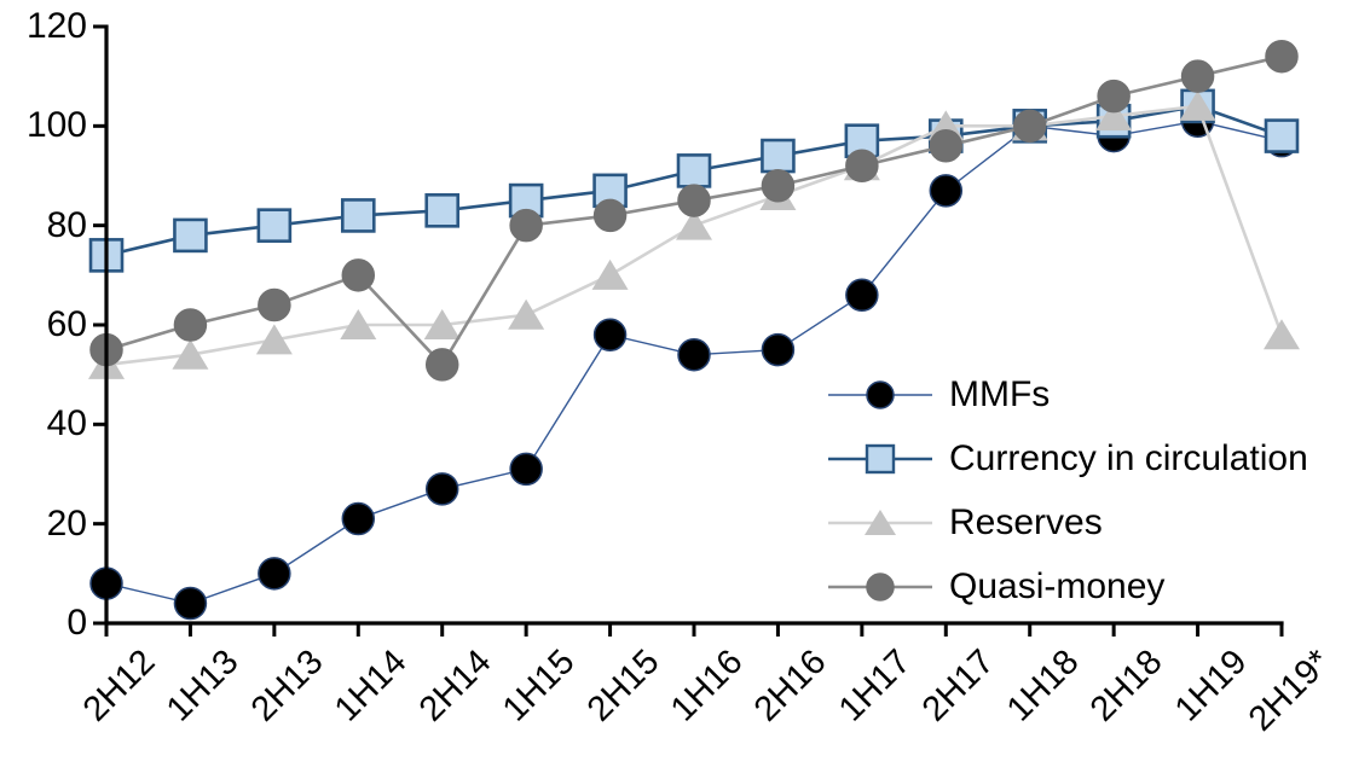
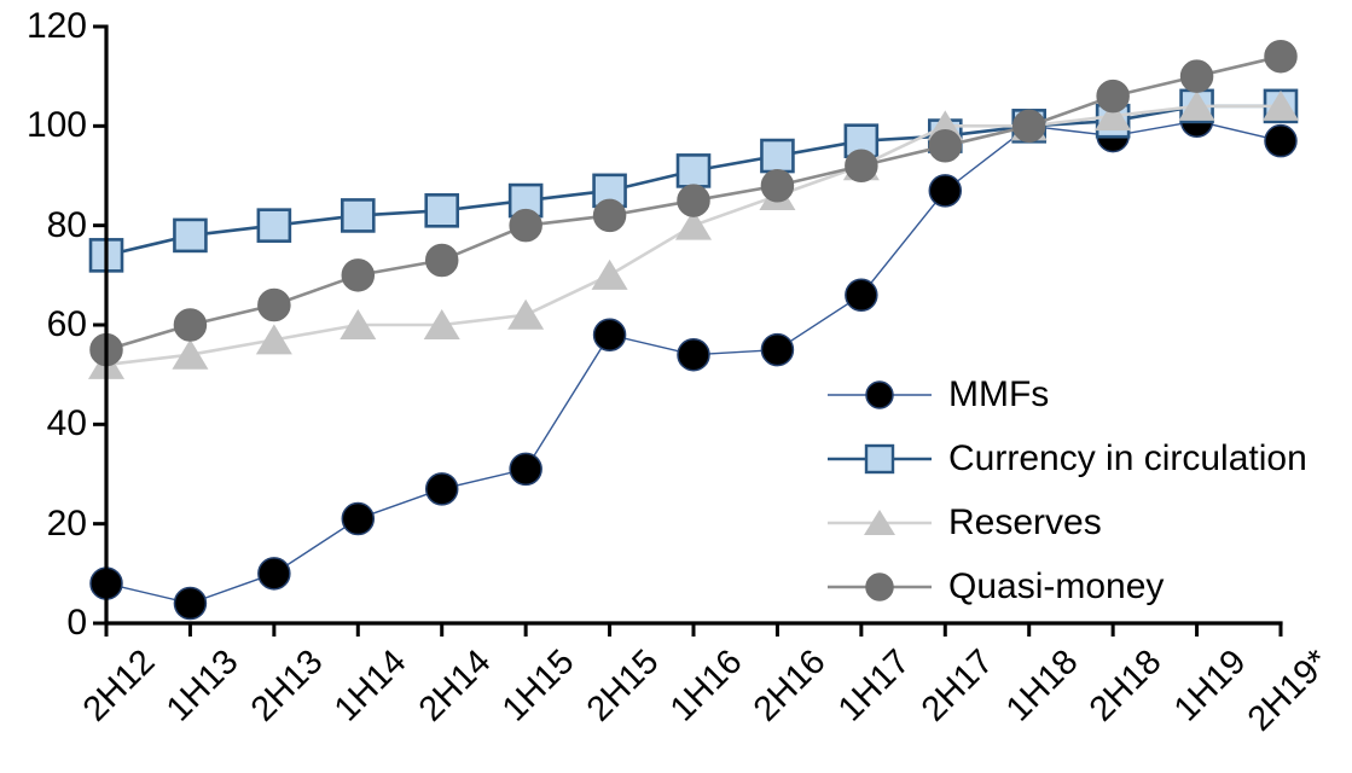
Quasi-money/2H14: 52 -> 73
Currency in circulation/2H19*: 98 -> 104
Reserves/2H19*: 58 -> 104
